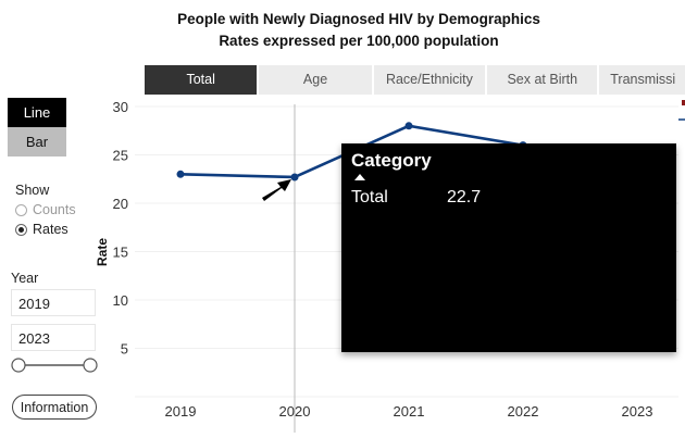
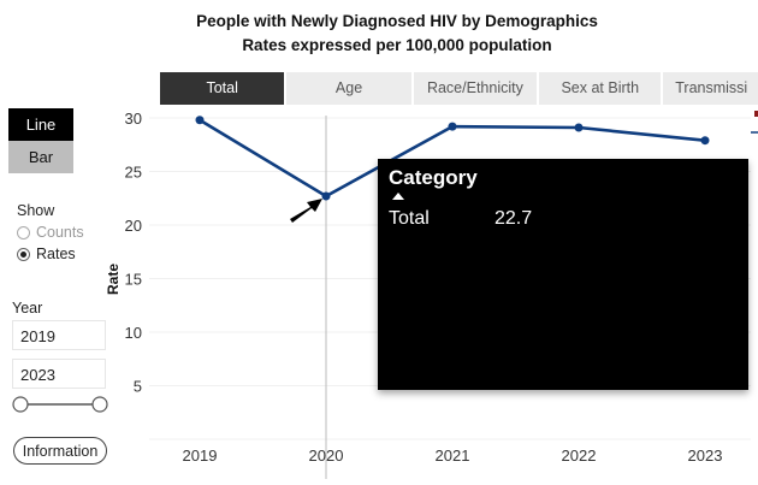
2019: 23 -> 30
2021: 28 -> 29
2022: 26 -> 29
2023: 22 -> 28
